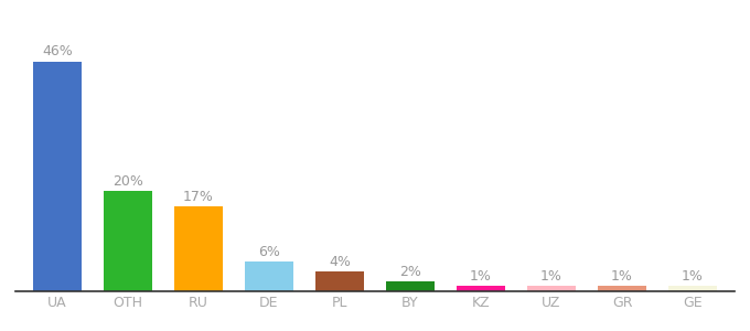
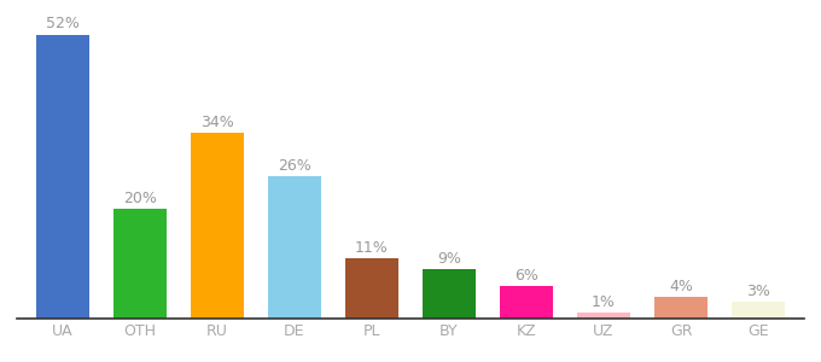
UA: 46% -> 52%
RU: 17% -> 34%
DE: 6% -> 26%
PL: 4% -> 11%
BY: 2% -> 9%
KZ: 1% -> 6%
GR: 1% -> 4%
GE: 1% -> 3%
